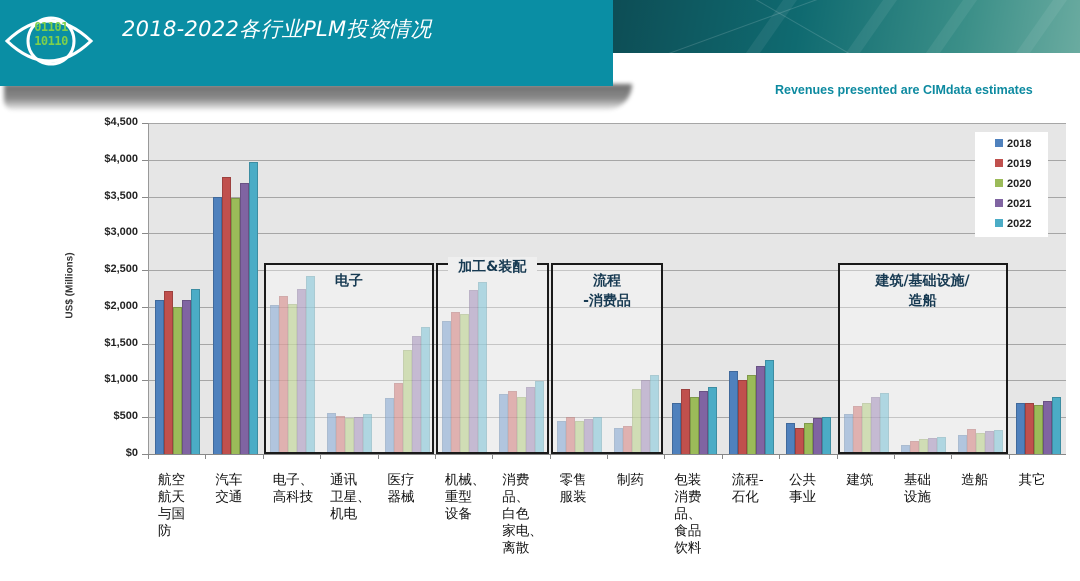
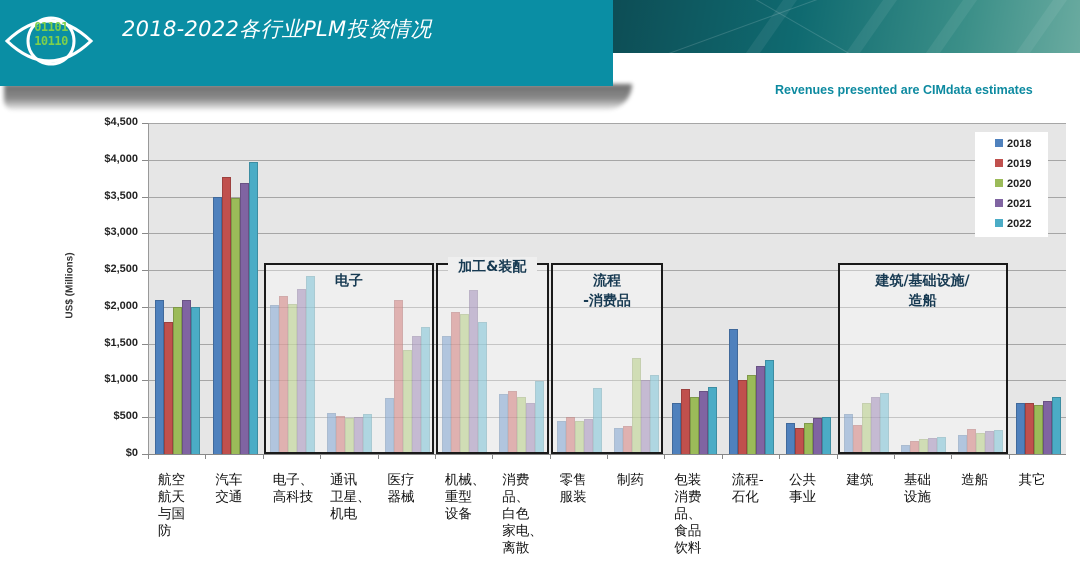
2019/航空 航天 与国 防: $2200 -> $1800
2022/航空 航天 与国 防: $2200 -> $2000
2019/医疗 器械: $1000 -> $2100
2018/机械、 重型 设备: $1800 -> $1600
2022/机械、 重型 设备: $2300 -> $1800
2021/消费 品、 白色 家电、 离散: $900 -> $700
2022/零售 服装: $500 -> $900
2020/制药: $900 -> $1300
2018/流程- 石化: $1100 -> $1700
2019/建筑: $600 -> $400
